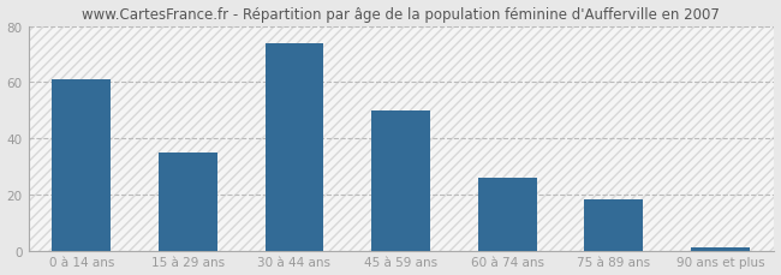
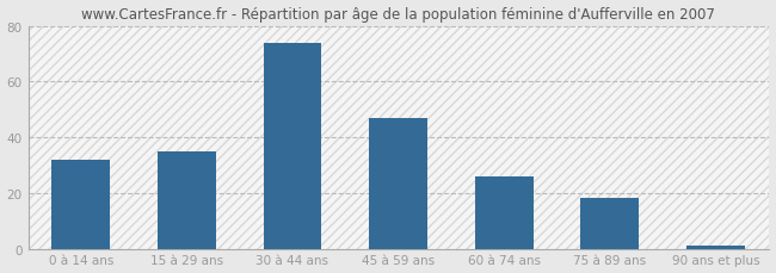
0 à 14 ans: 61 -> 32
45 à 59 ans: 50 -> 47
